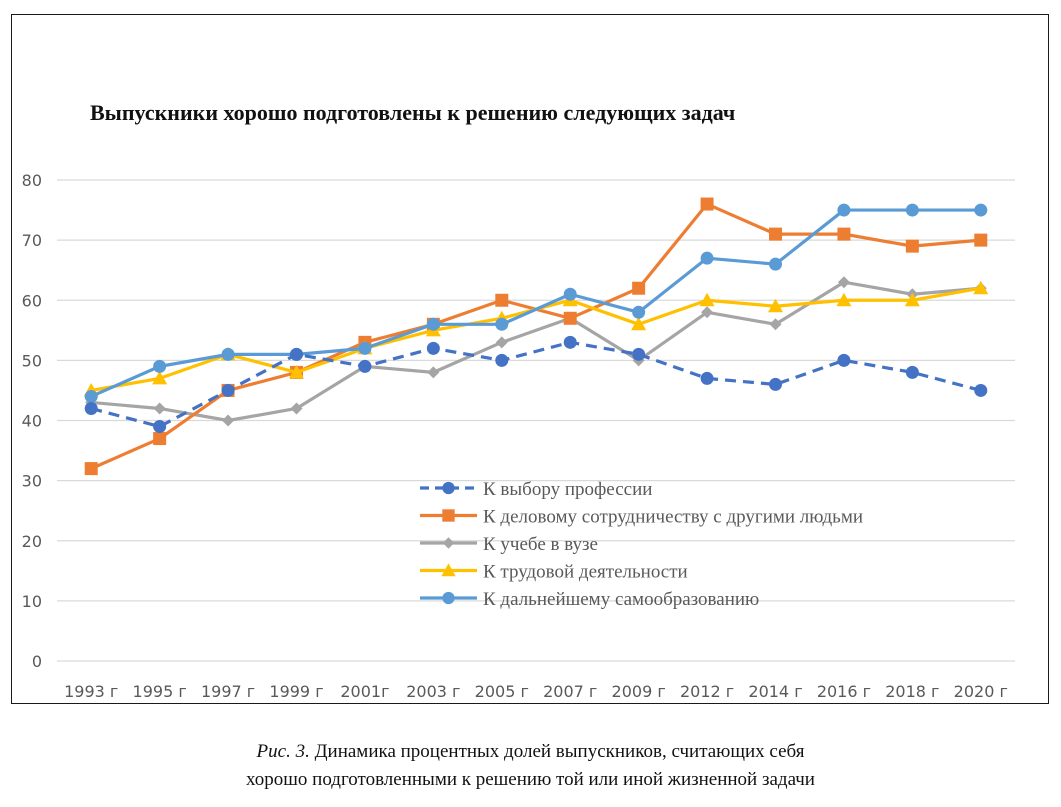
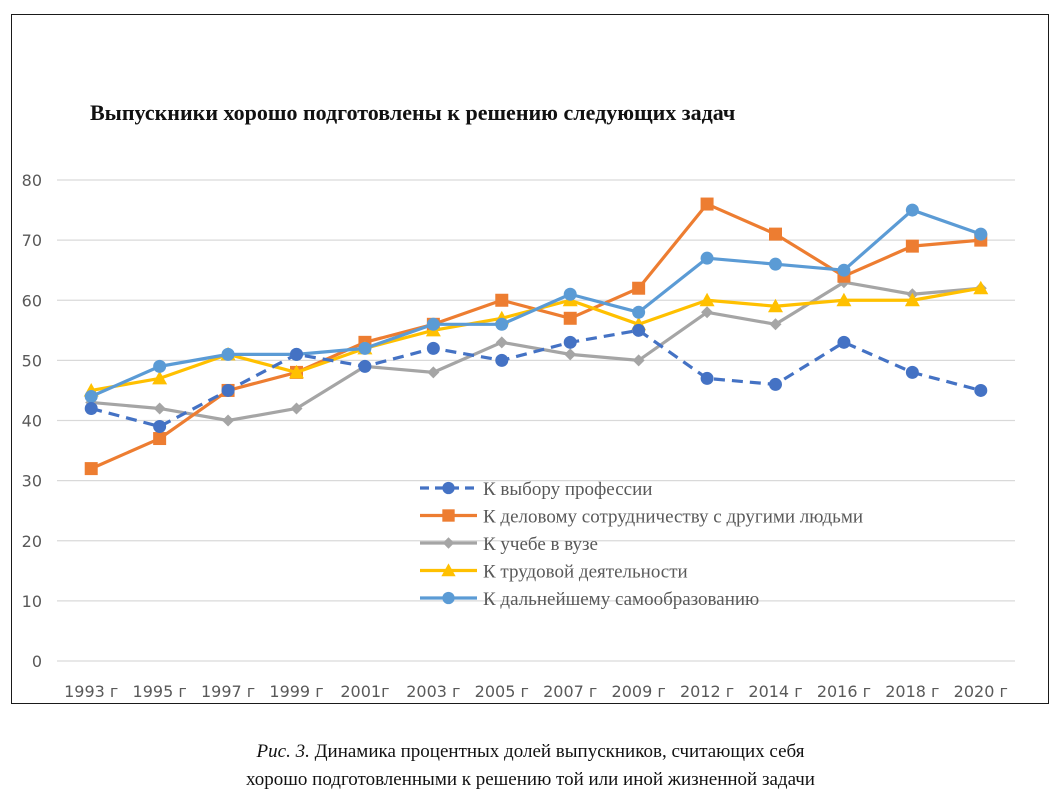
К учебе в вузе/2007 г: 57 -> 51
К выбору профессии/2009 г: 51 -> 55
К выбору профессии/2016 г: 50 -> 53
К деловому сотрудничеству с другими людьми/2016 г: 71 -> 64
К дальнейшему самообразованию/2016 г: 75 -> 65
К дальнейшему самообразованию/2020 г: 75 -> 71
